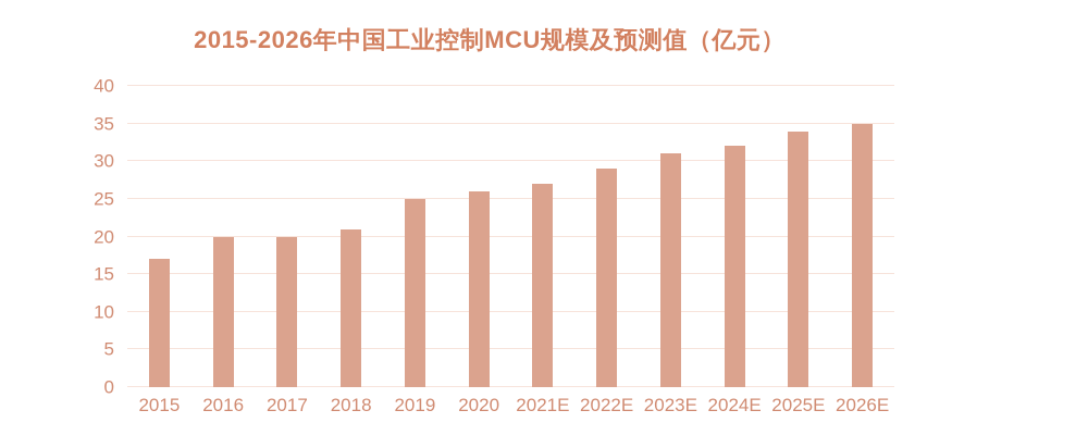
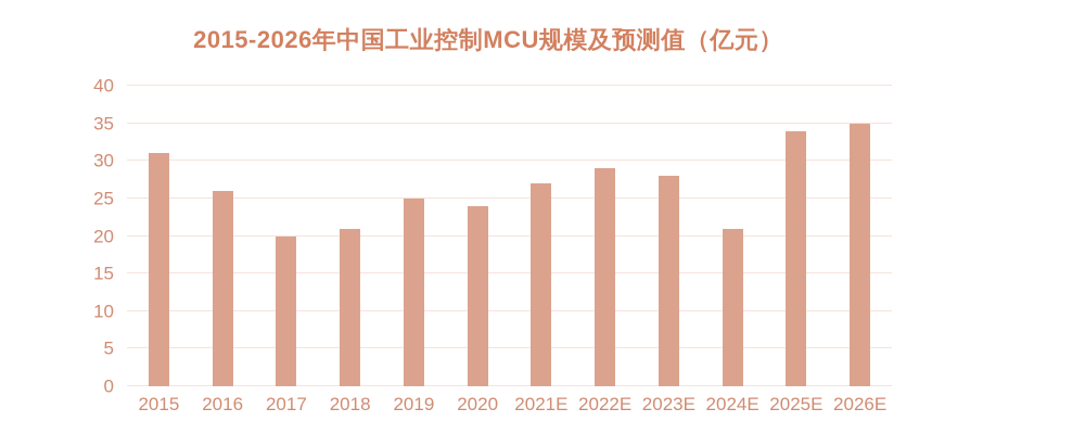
2015: 17 -> 31
2016: 20 -> 26
2020: 26 -> 24
2023E: 31 -> 28
2024E: 32 -> 21
